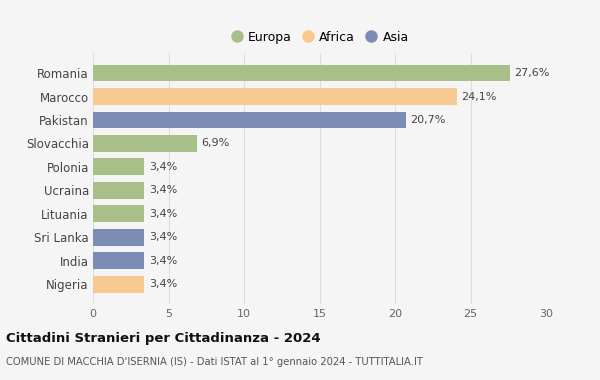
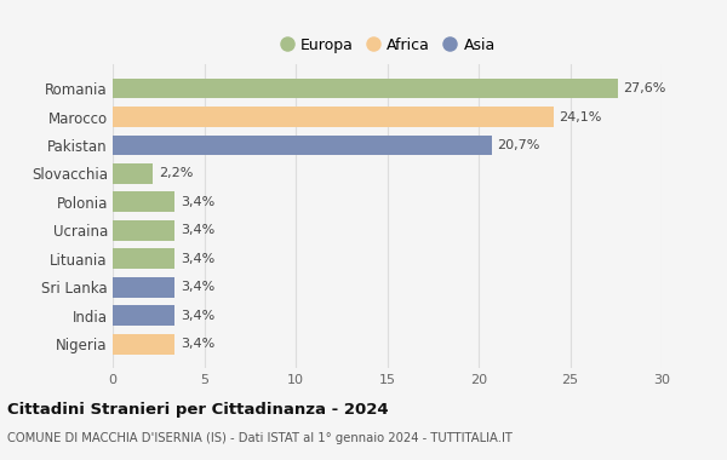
Slovacchia: 6,9% -> 2,2%
